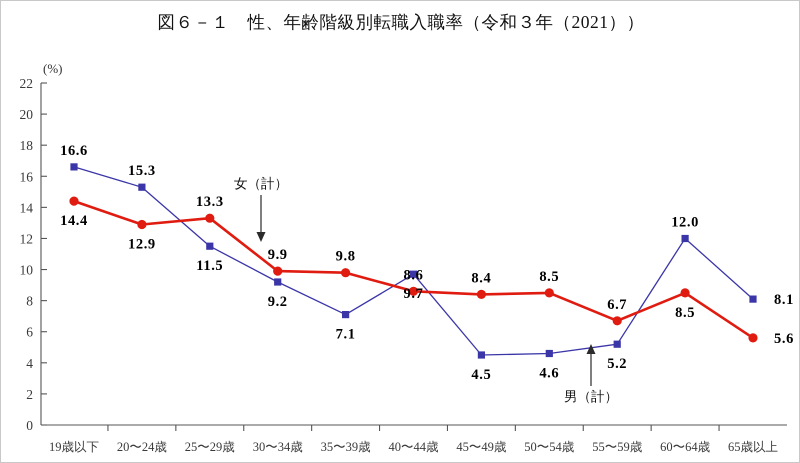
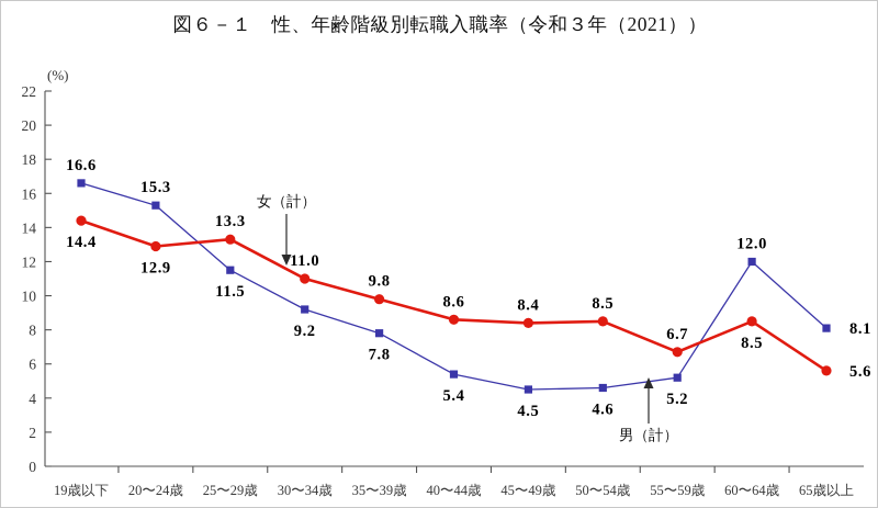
女（計）/30〜34歳: 9.9 -> 11.0
男（計）/35〜39歳: 7.1 -> 7.8
男（計）/40〜44歳: 9.7 -> 5.4
